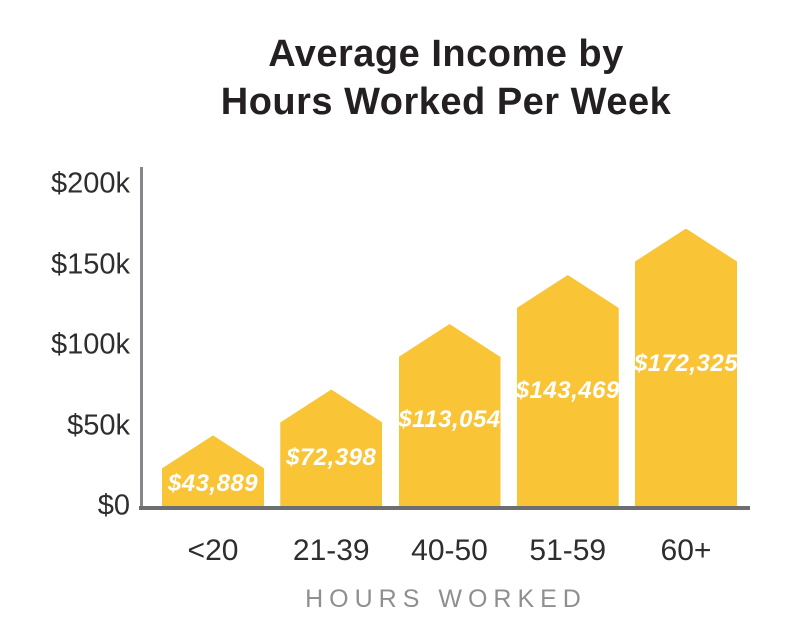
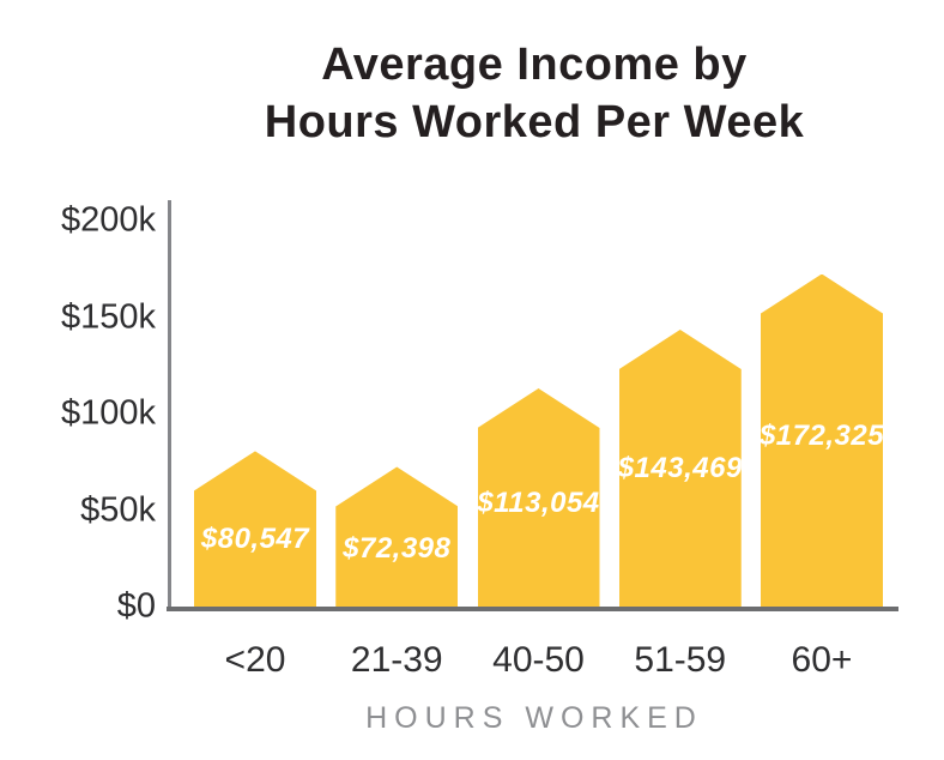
<20: $43,889 -> $80,547
